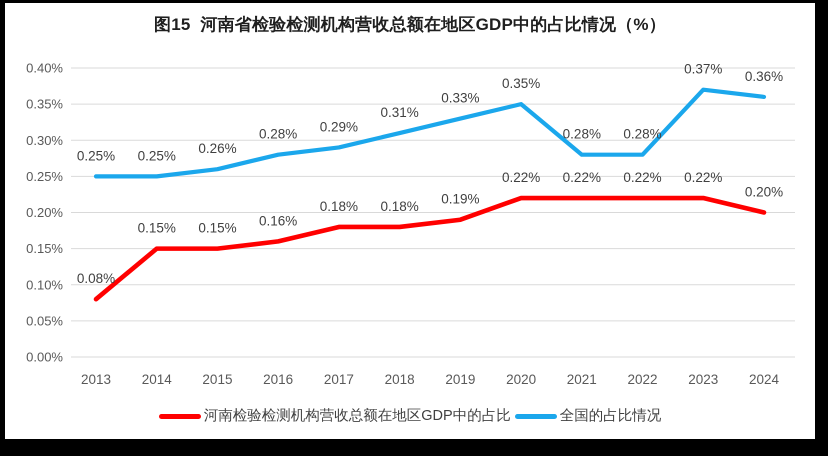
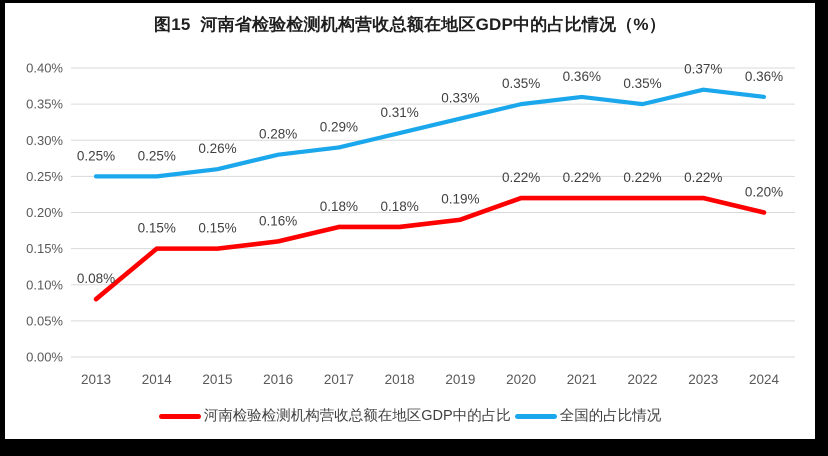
全国的占比情况/2021: 0.28% -> 0.36%
全国的占比情况/2022: 0.28% -> 0.35%
